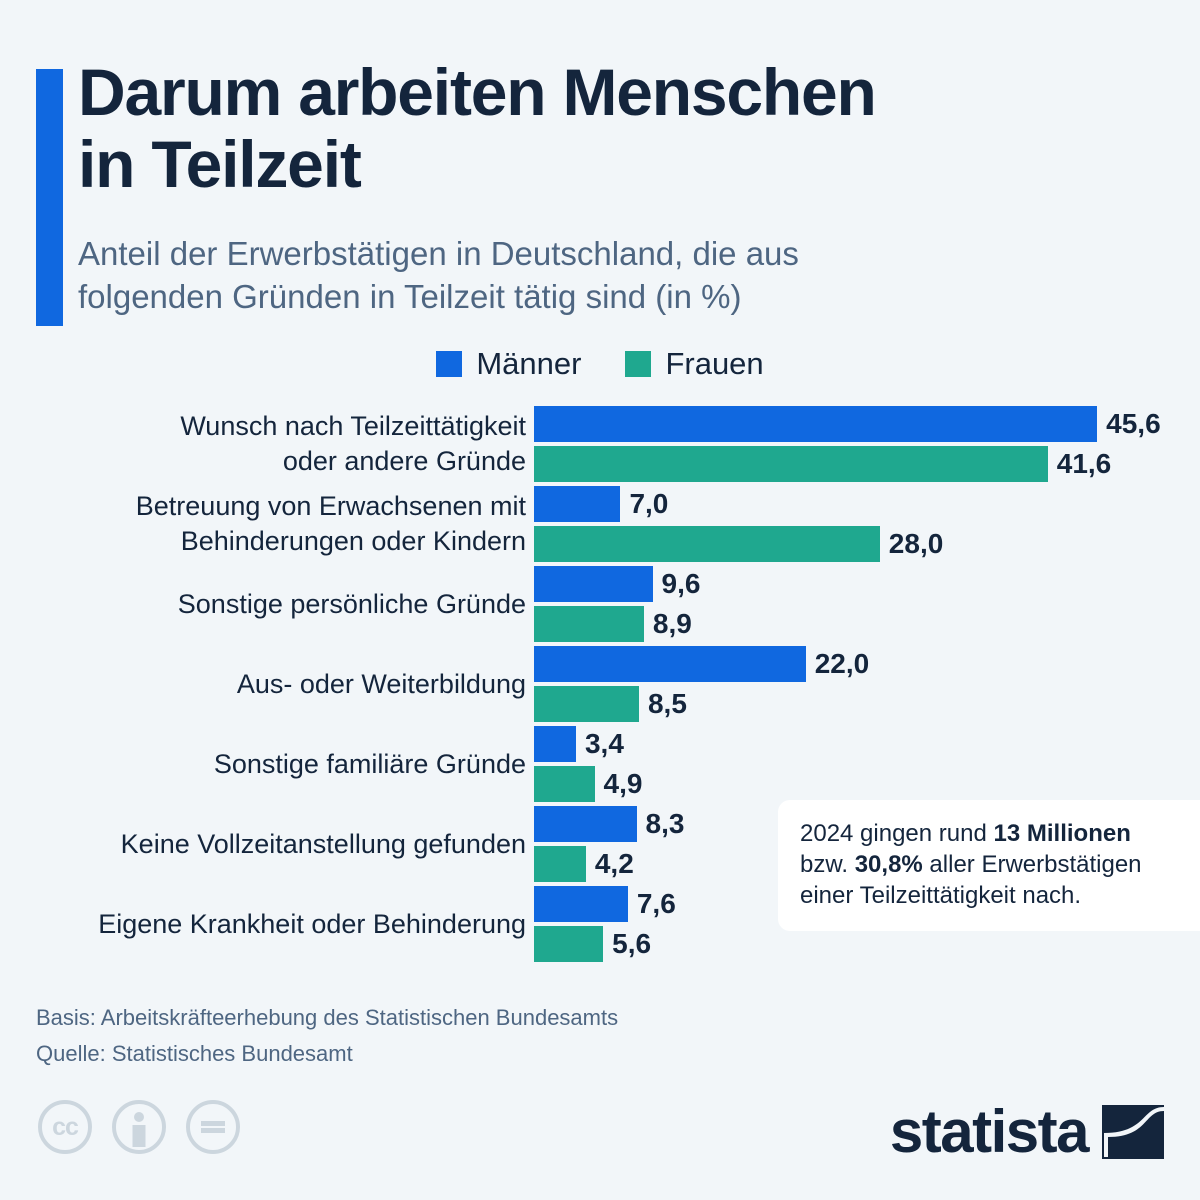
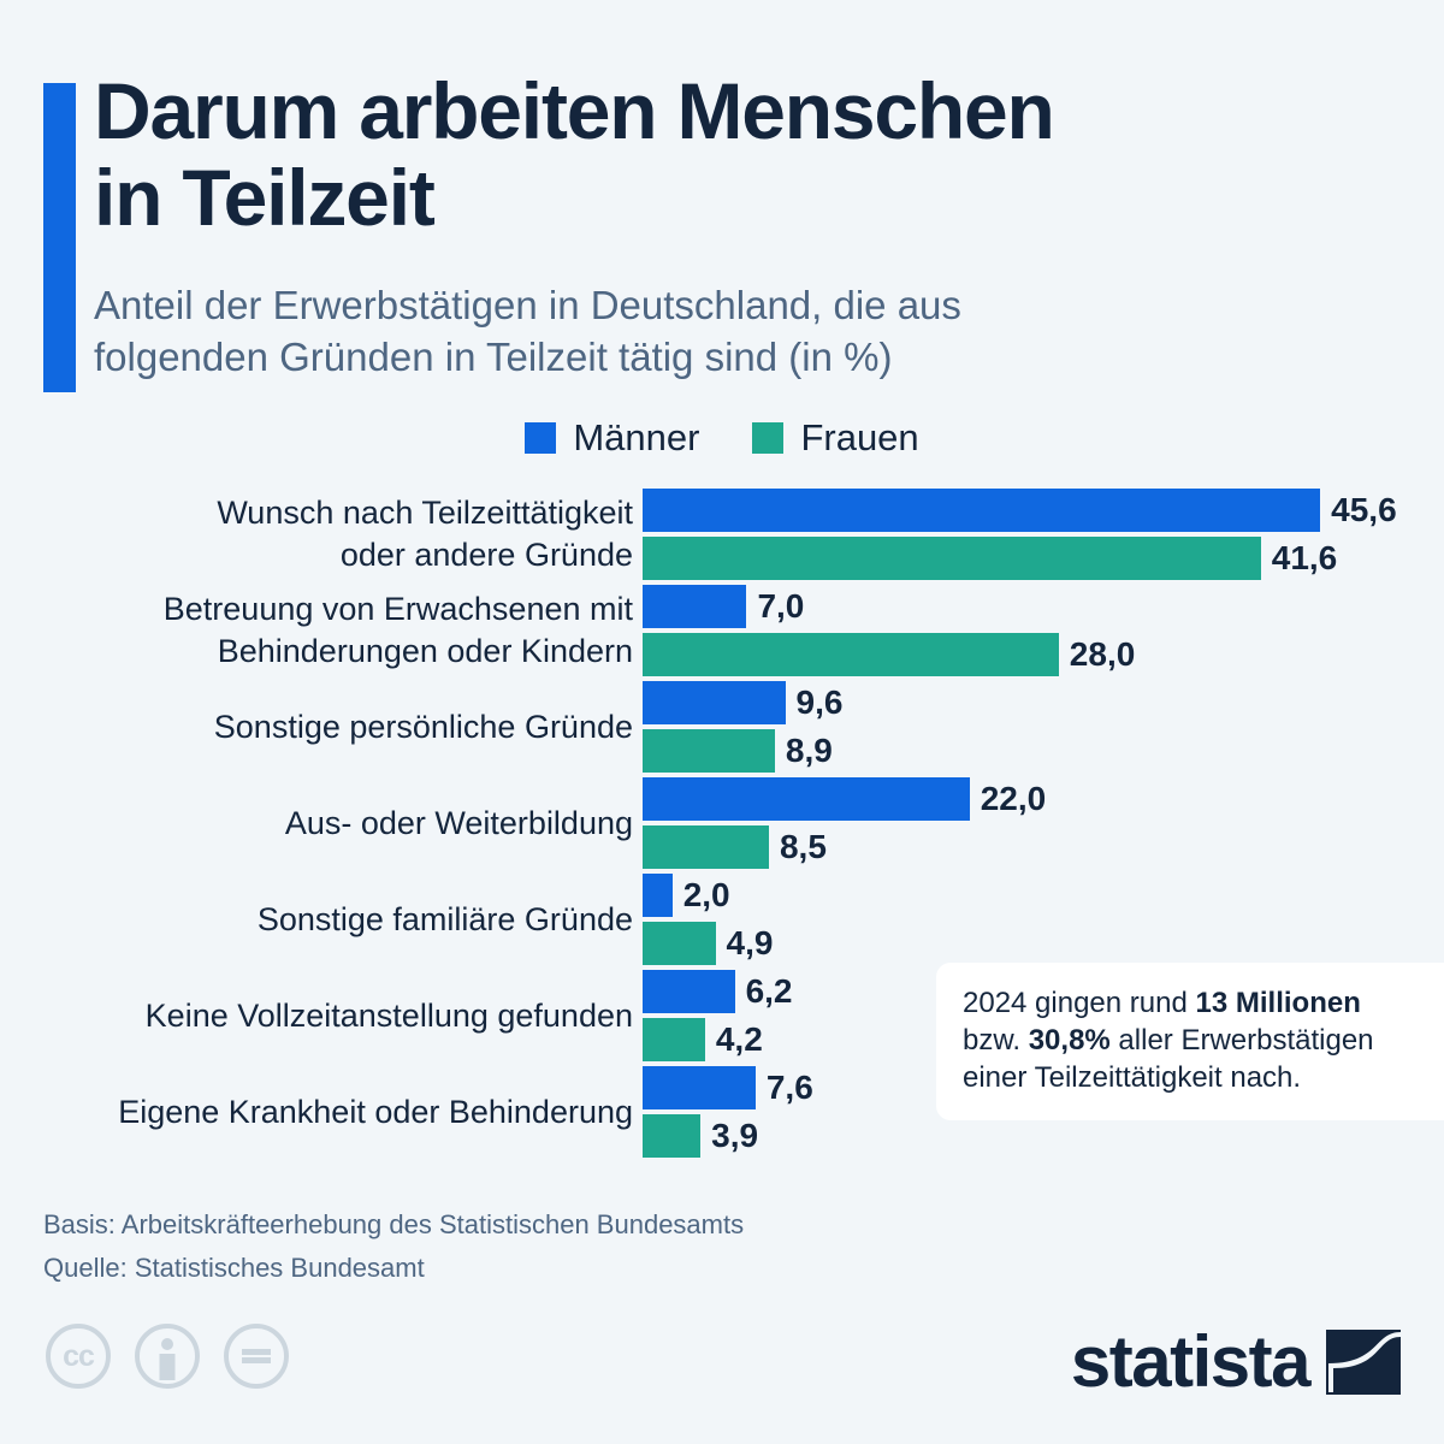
Männer/Sonstige familiäre Gründe: 3,4 -> 2,0
Männer/Keine Vollzeitanstellung gefunden: 8,3 -> 6,2
Frauen/Eigene Krankheit oder Behinderung: 5,6 -> 3,9
